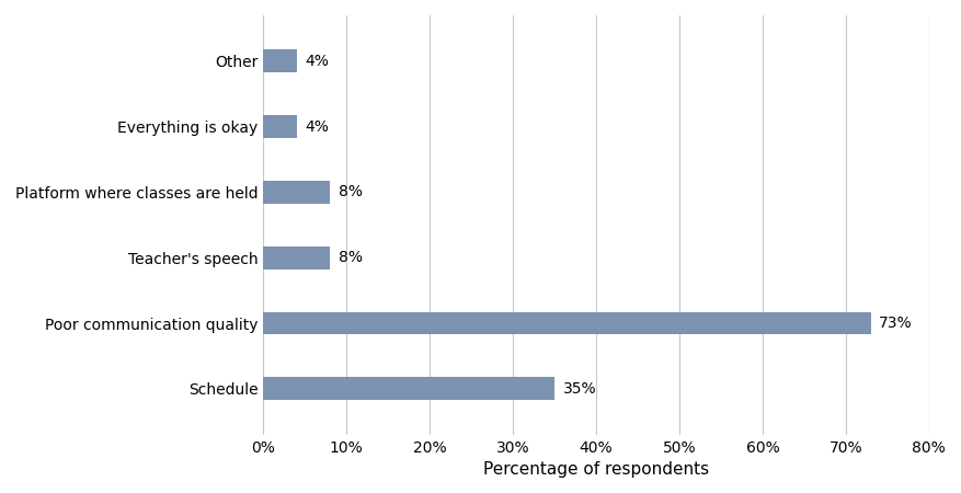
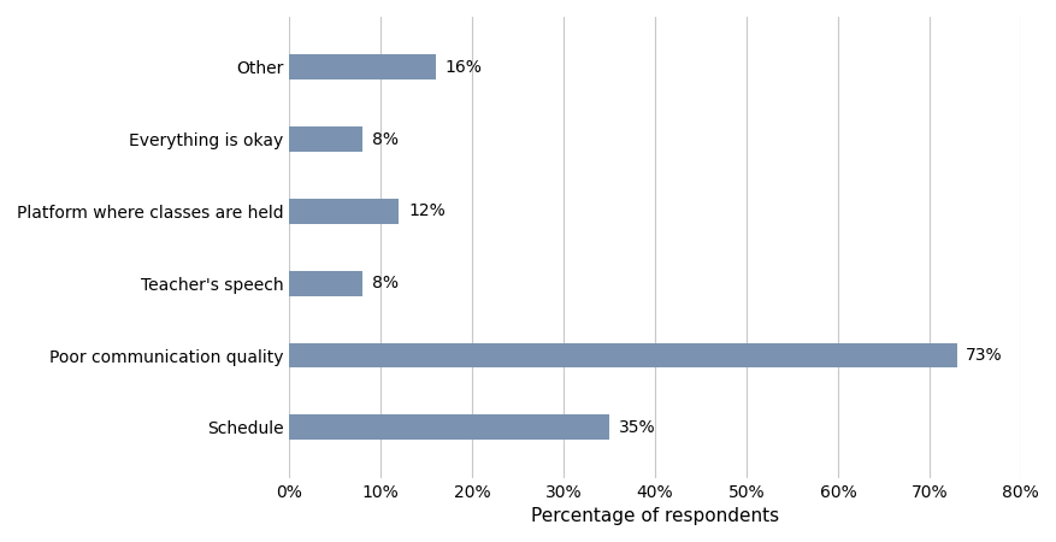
Other: 4% -> 16%
Everything is okay: 4% -> 8%
Platform where classes are held: 8% -> 12%
